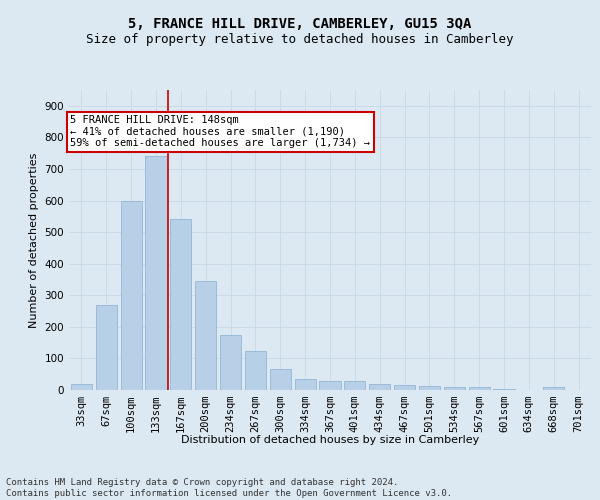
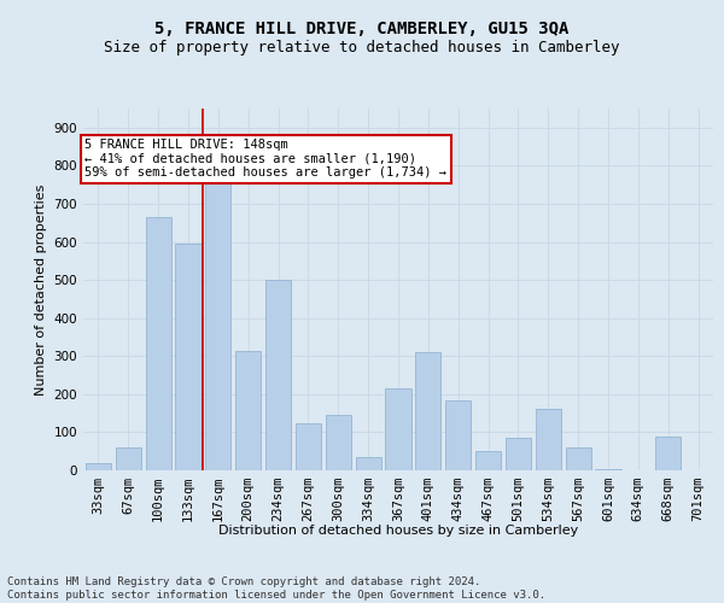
67sqm: 270 -> 60
100sqm: 600 -> 665
133sqm: 740 -> 595
167sqm: 540 -> 760
200sqm: 345 -> 315
234sqm: 175 -> 500
300sqm: 65 -> 145
367sqm: 30 -> 215
401sqm: 28 -> 310
434sqm: 18 -> 185
467sqm: 15 -> 50
501sqm: 12 -> 85
534sqm: 8 -> 160
567sqm: 8 -> 60
668sqm: 8 -> 90
